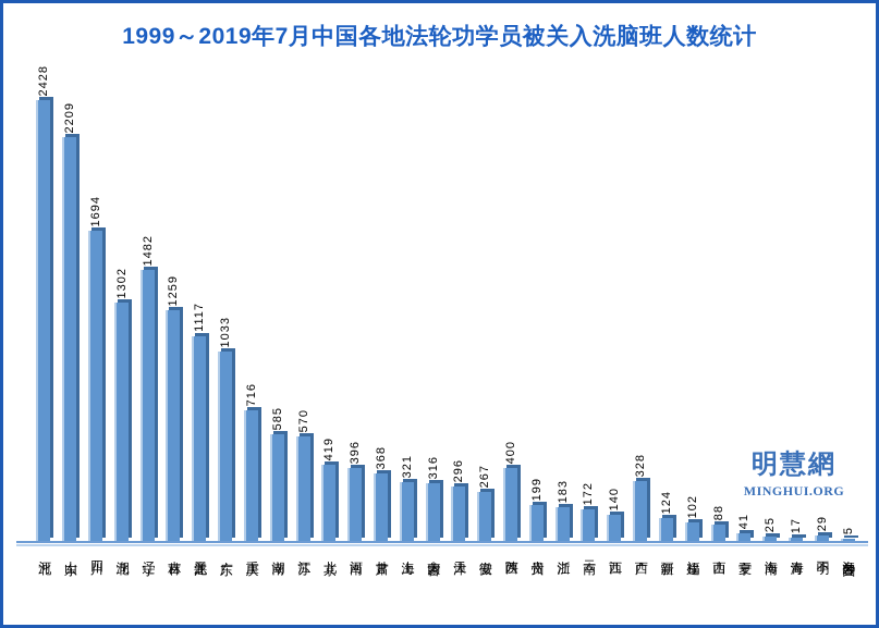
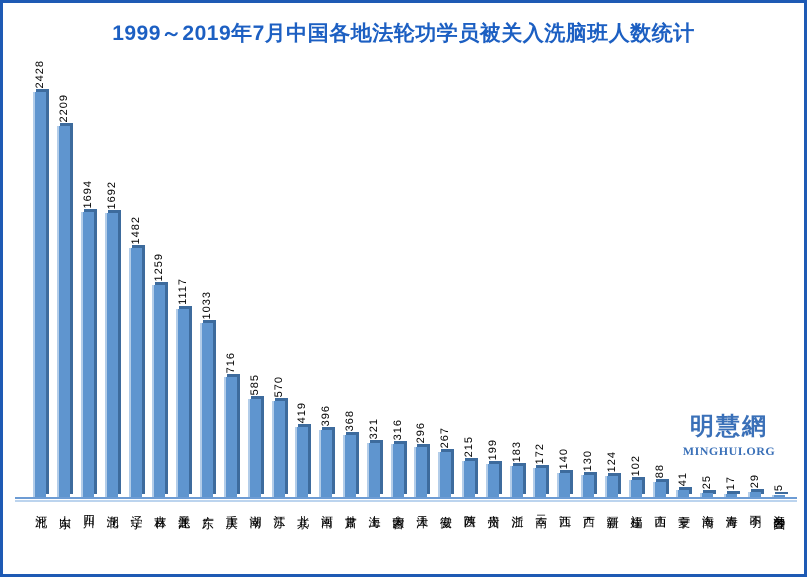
湖北: 1302 -> 1692
陕西: 400 -> 215
广西: 328 -> 130
